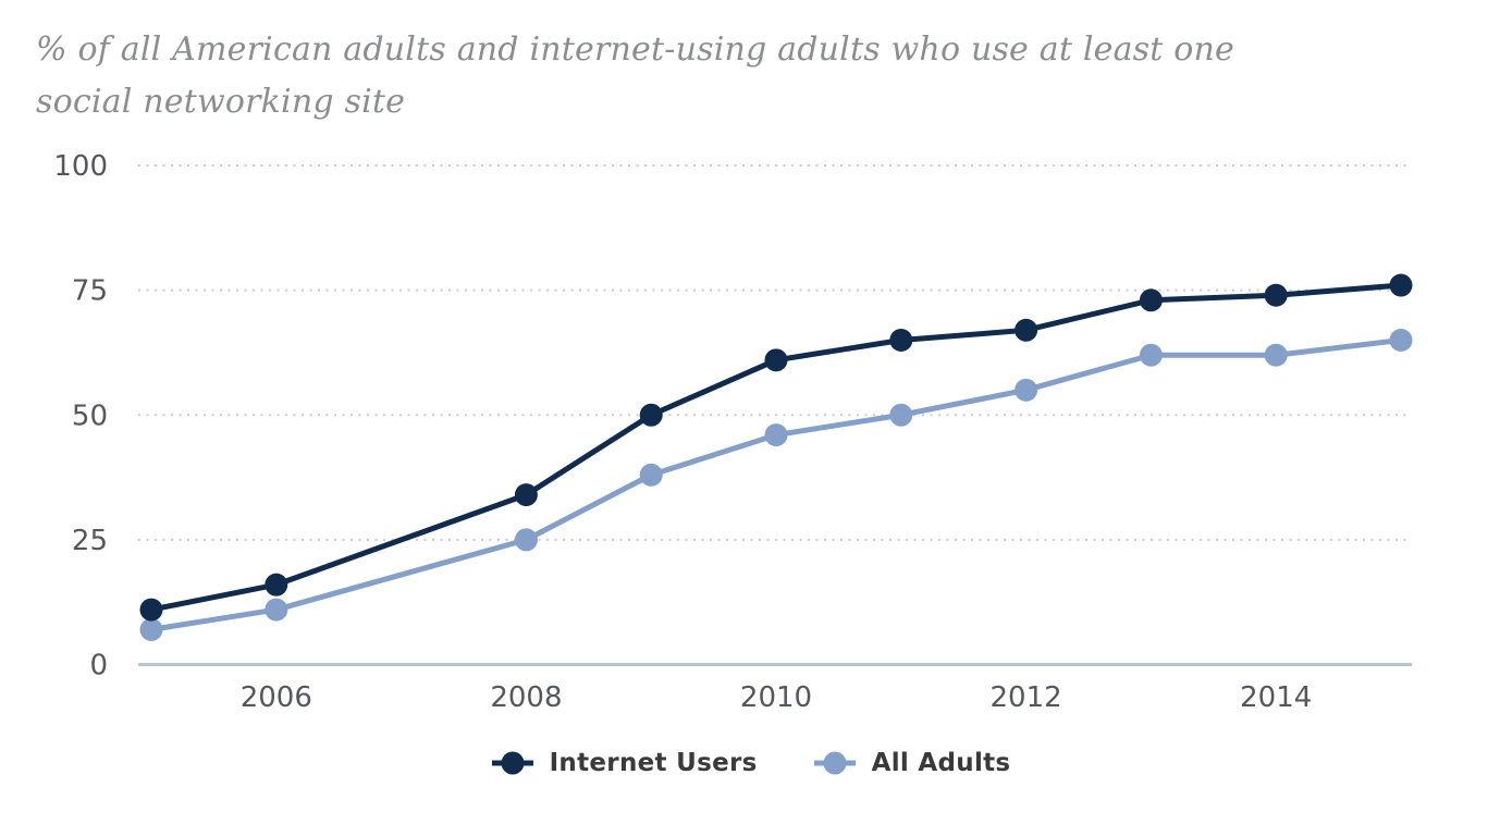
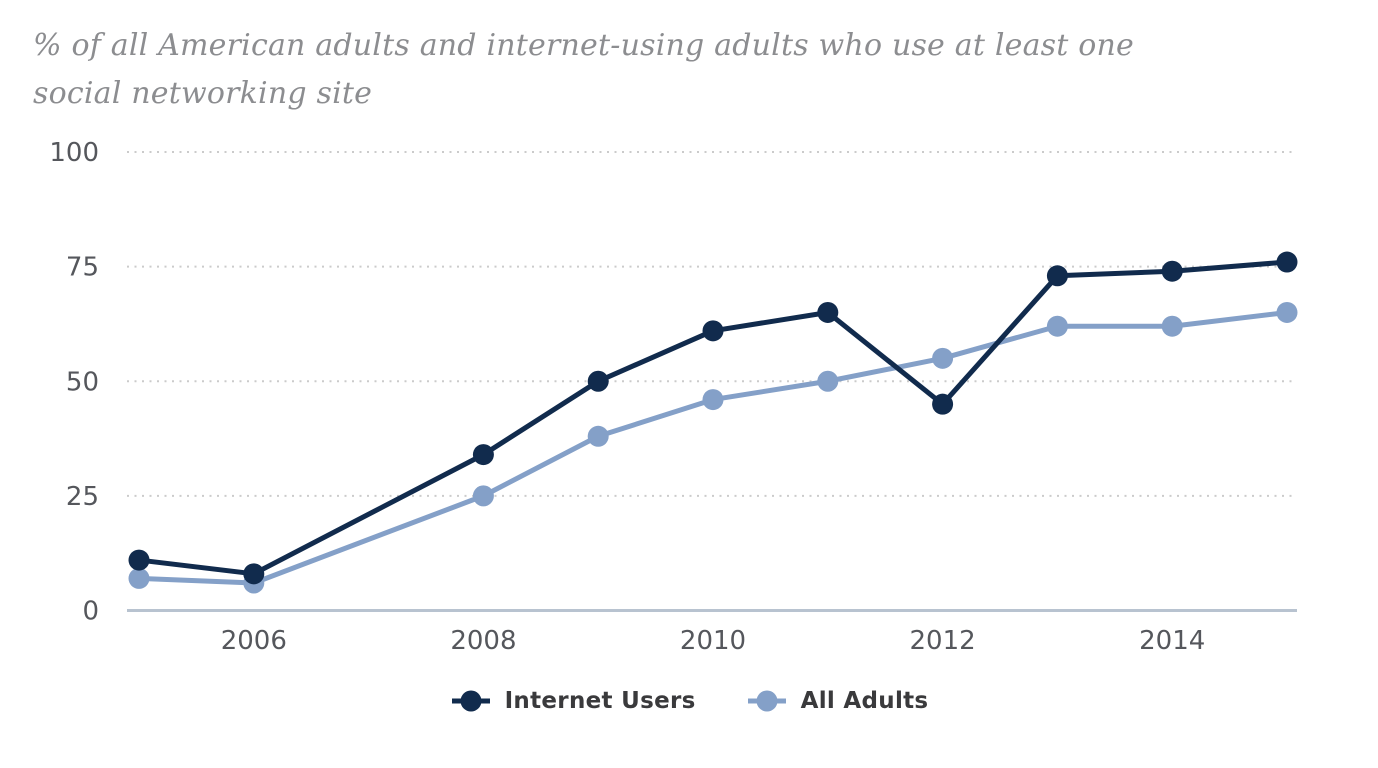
Internet Users/2006: 16 -> 8
All Adults/2006: 11 -> 6
Internet Users/2012: 67 -> 45
